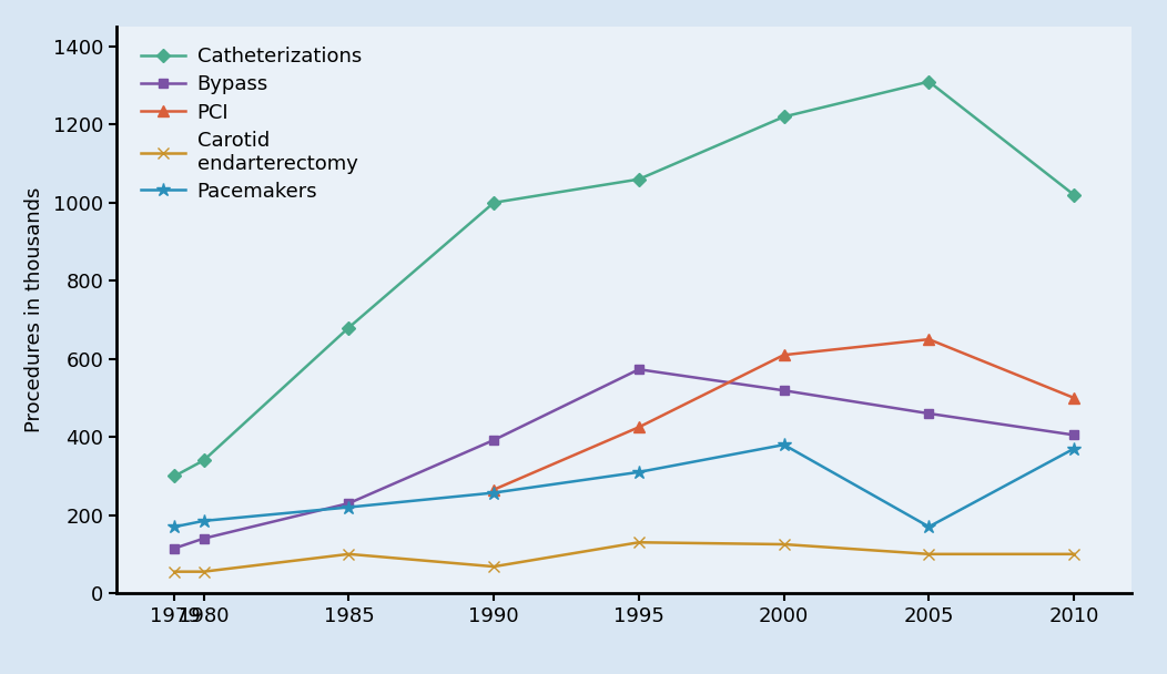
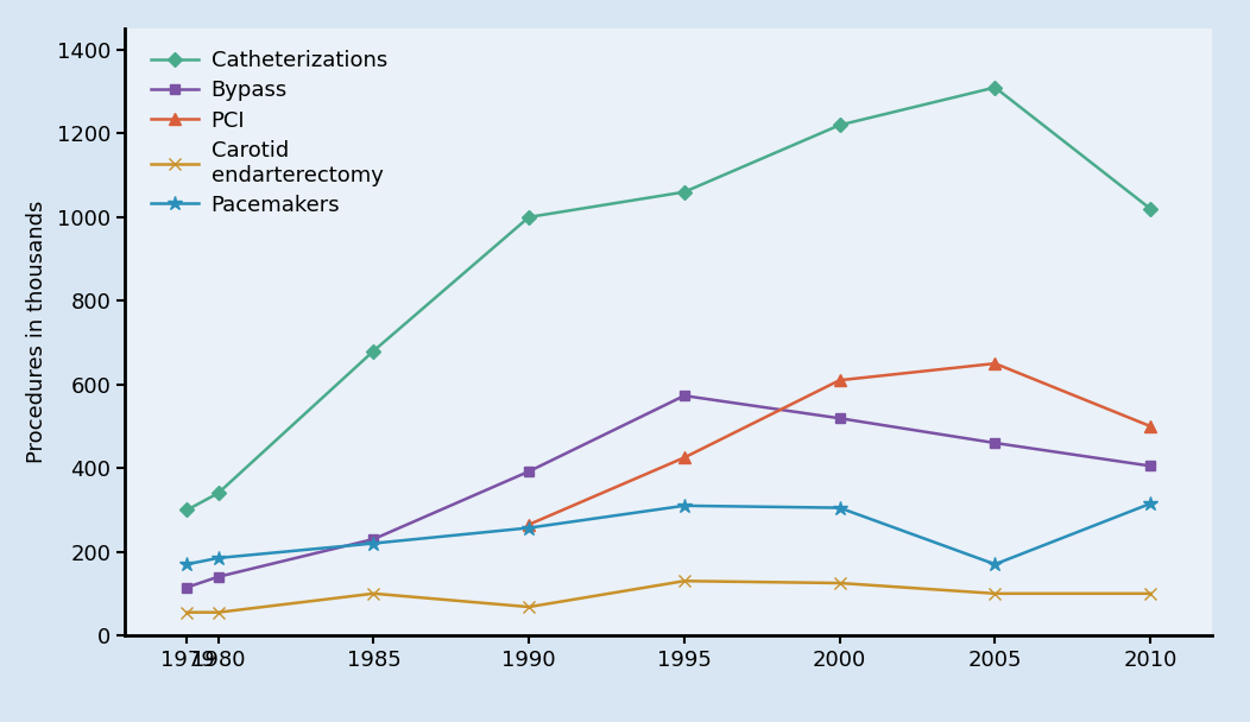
Pacemakers/2000: 380 -> 305
Pacemakers/2010: 370 -> 315
